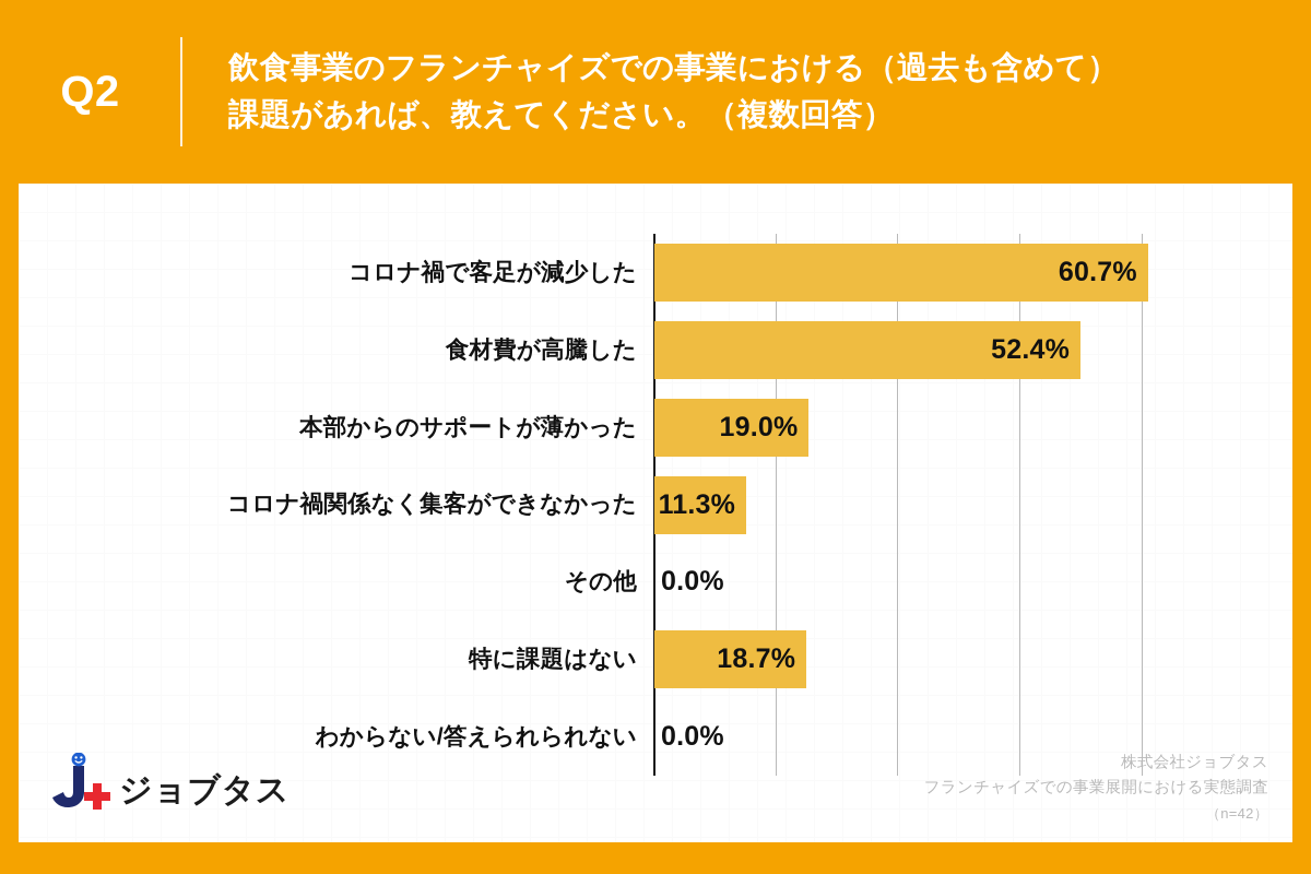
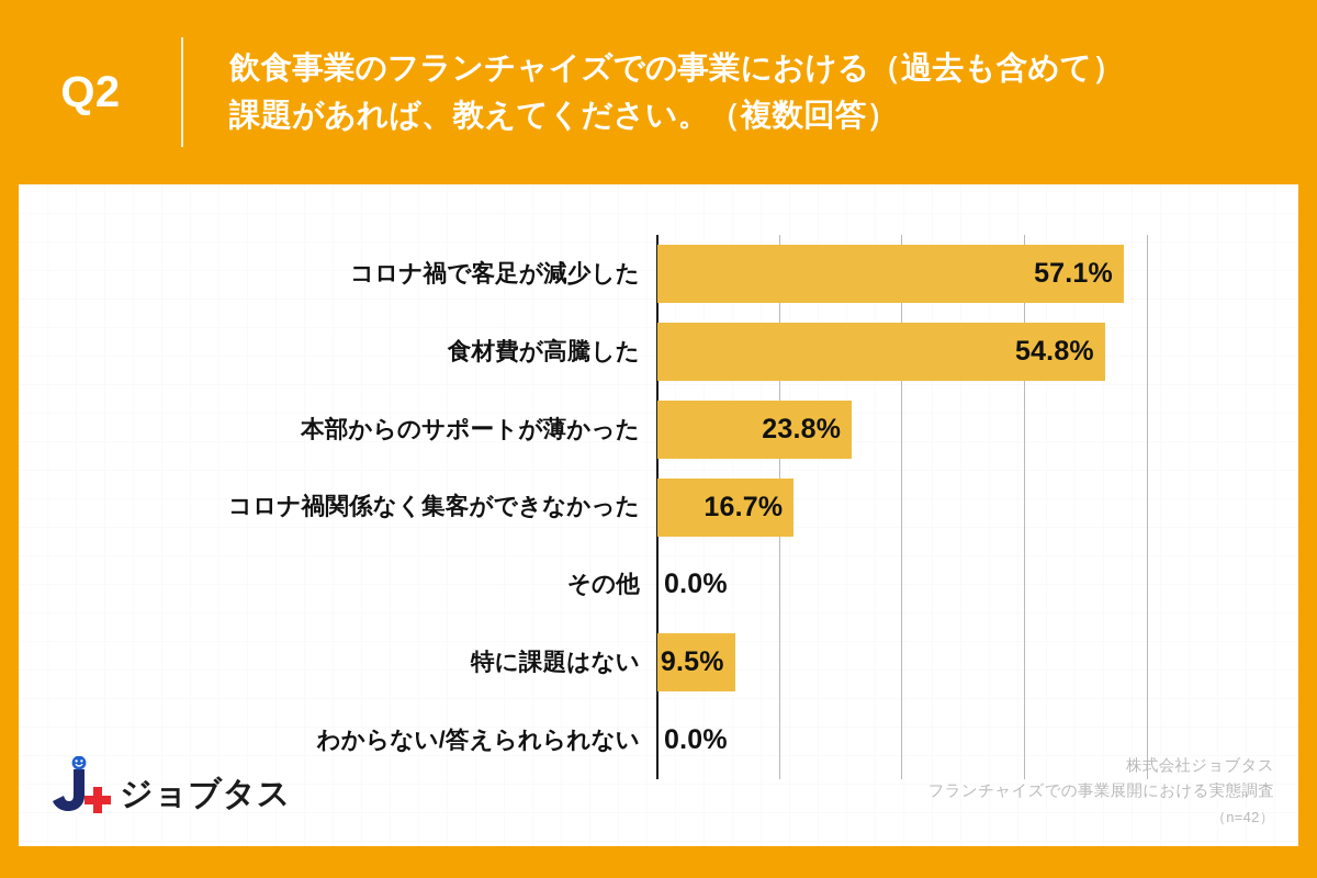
コロナ禍で客足が減少した: 60.7% -> 57.1%
食材費が高騰した: 52.4% -> 54.8%
本部からのサポートが薄かった: 19.0% -> 23.8%
コロナ禍関係なく集客ができなかった: 11.3% -> 16.7%
特に課題はない: 18.7% -> 9.5%
